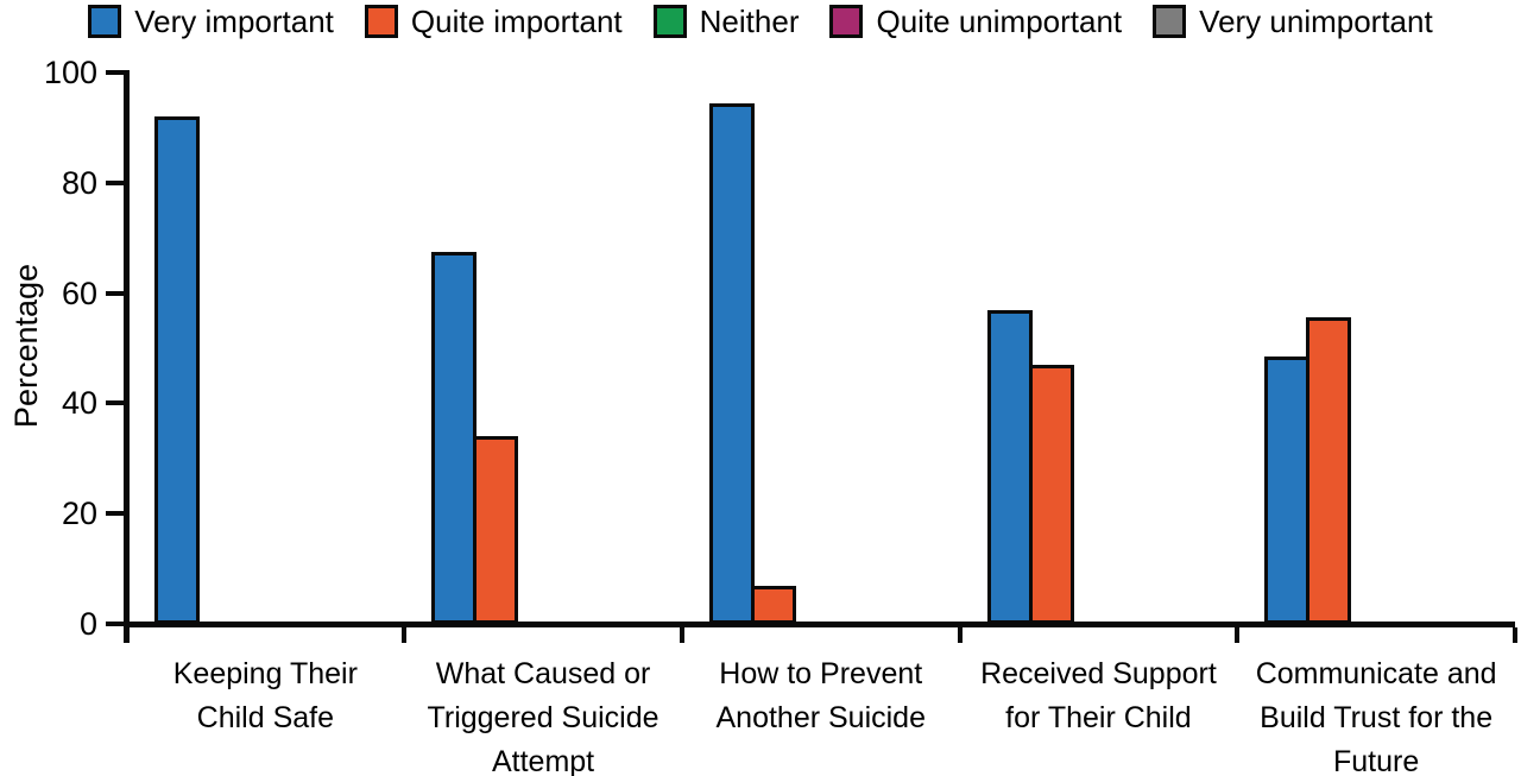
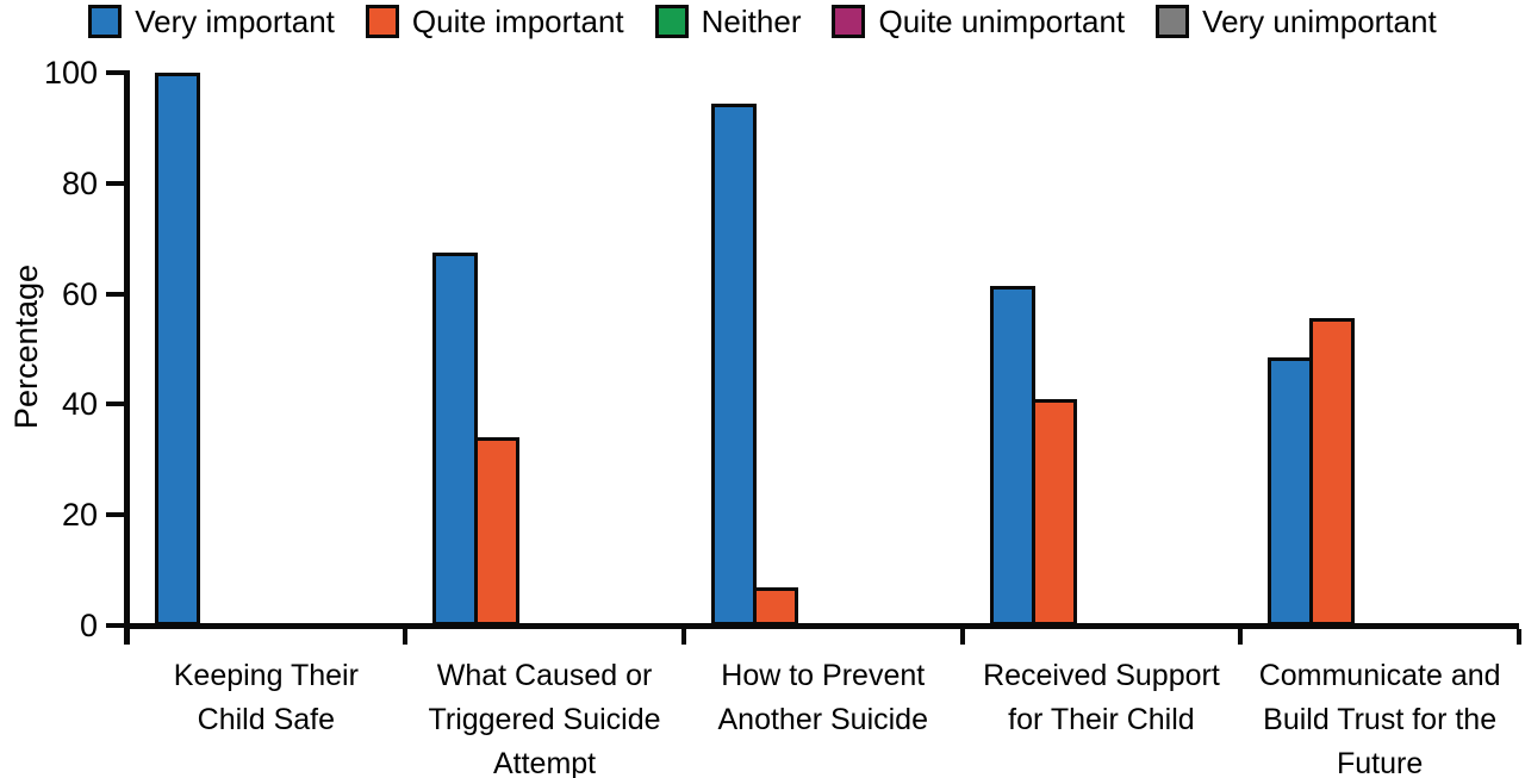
Very important/Keeping Their Child Safe: 92 -> 100
Very important/Received Support for Their Child: 57 -> 62
Quite important/Received Support for Their Child: 47 -> 41
